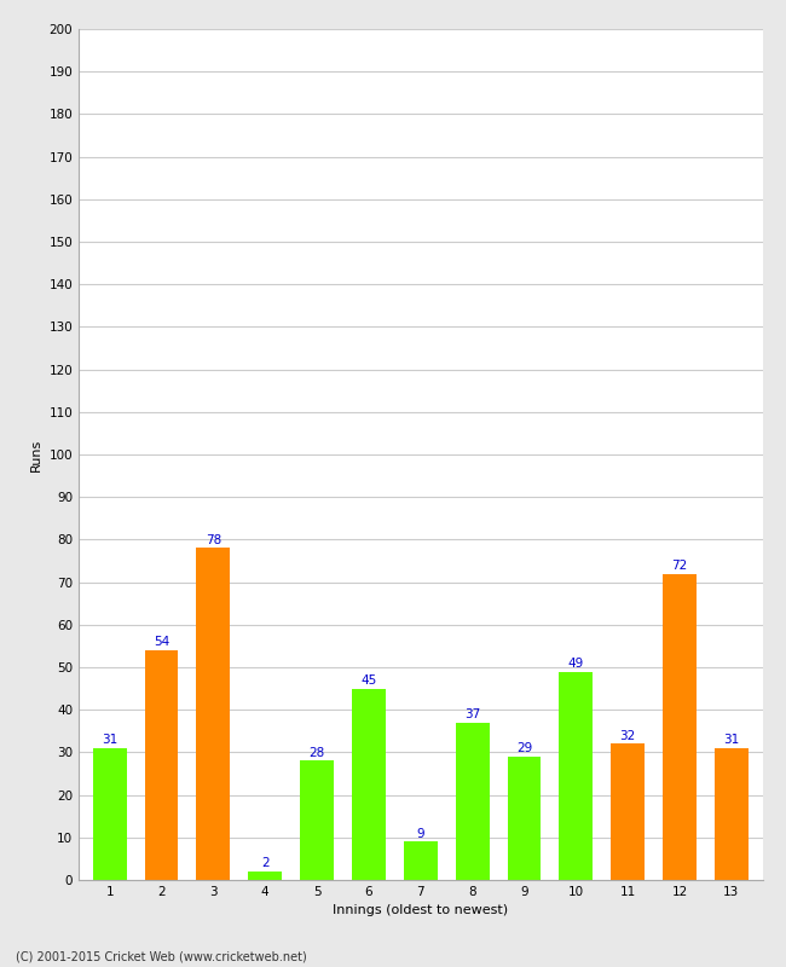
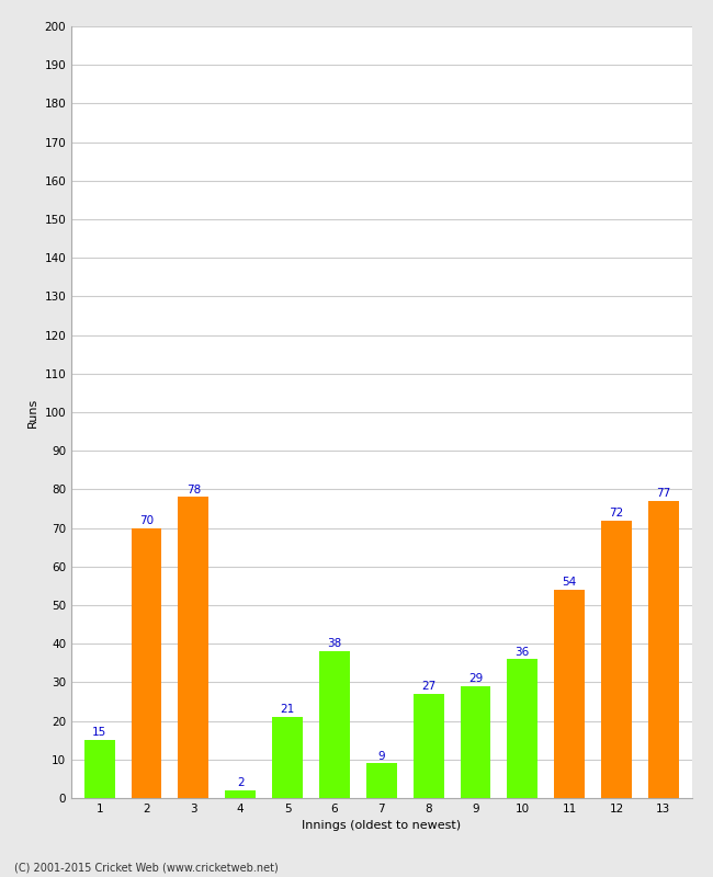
1: 31 -> 15
2: 54 -> 70
5: 28 -> 21
6: 45 -> 38
8: 37 -> 27
10: 49 -> 36
11: 32 -> 54
13: 31 -> 77
